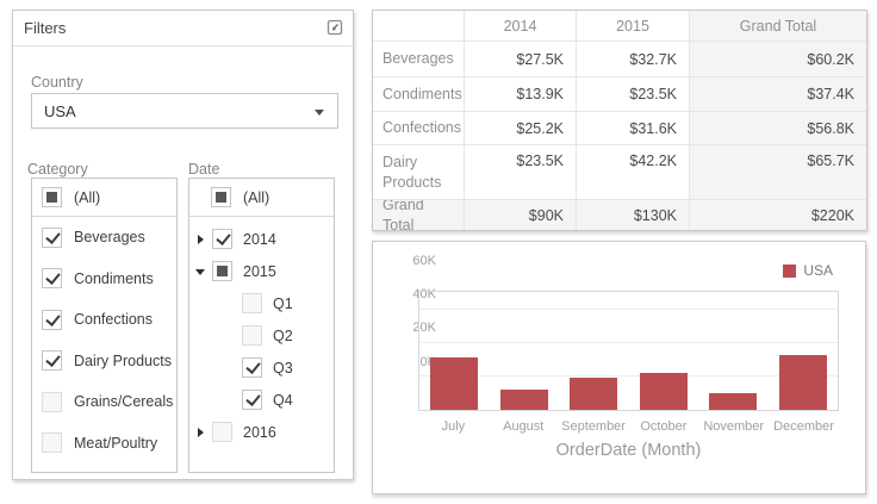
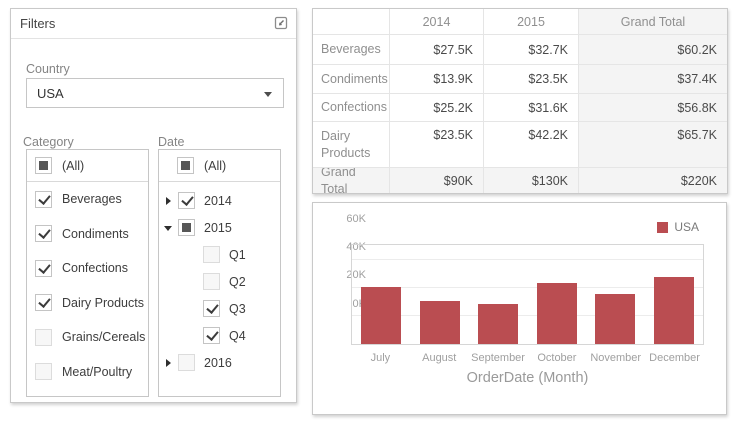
July: 31K -> 40K
August: 12K -> 30K
September: 19K -> 28K
October: 22K -> 43K
November: 10K -> 35K
December: 32K -> 47K
